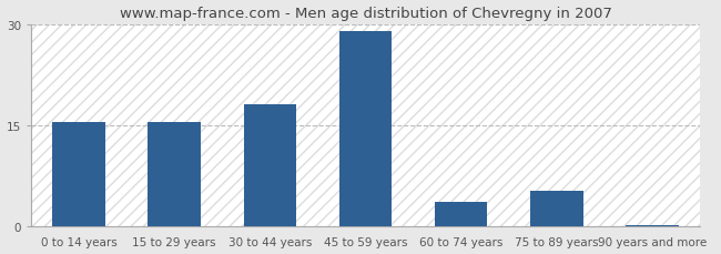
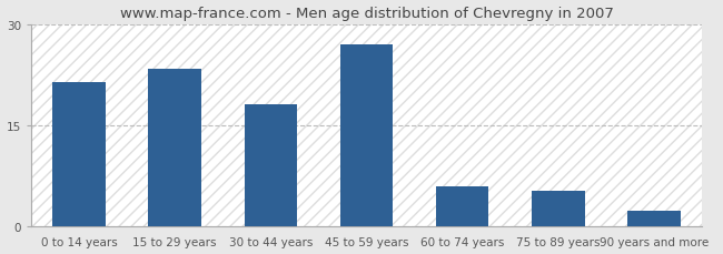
0 to 14 years: 15.5 -> 21.4
15 to 29 years: 15.4 -> 23.4
45 to 59 years: 29.0 -> 27.0
60 to 74 years: 3.5 -> 5.8
90 years and more: 0.2 -> 2.2
